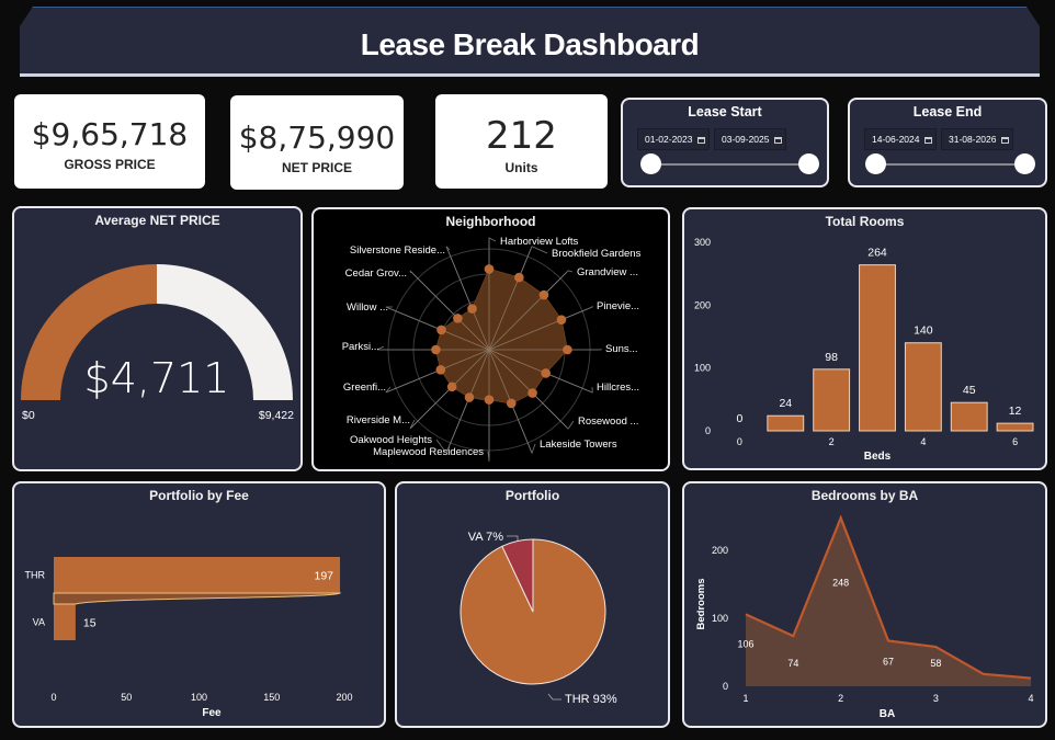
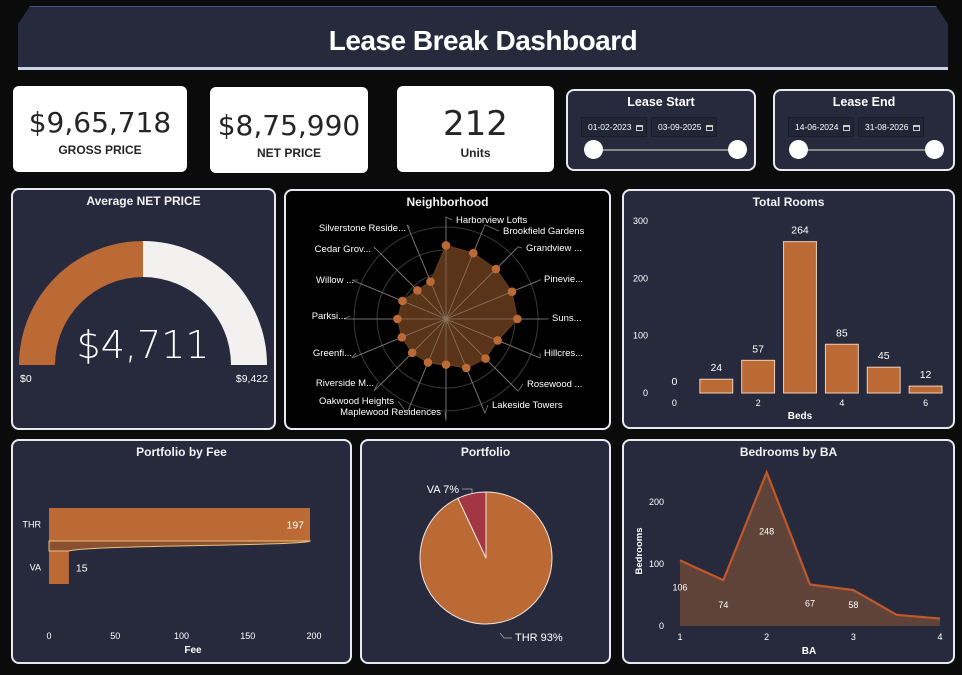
Total Rooms/2: 98 -> 57
Total Rooms/4: 140 -> 85
